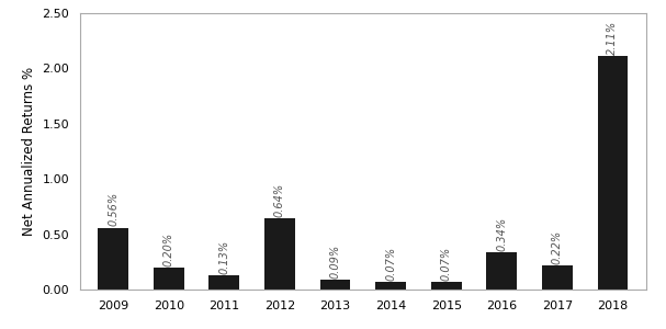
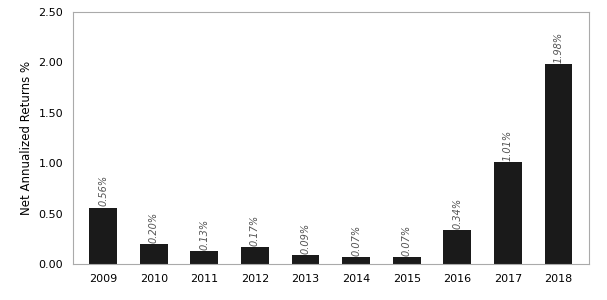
2012: 0.64% -> 0.17%
2017: 0.22% -> 1.01%
2018: 2.11% -> 1.98%
